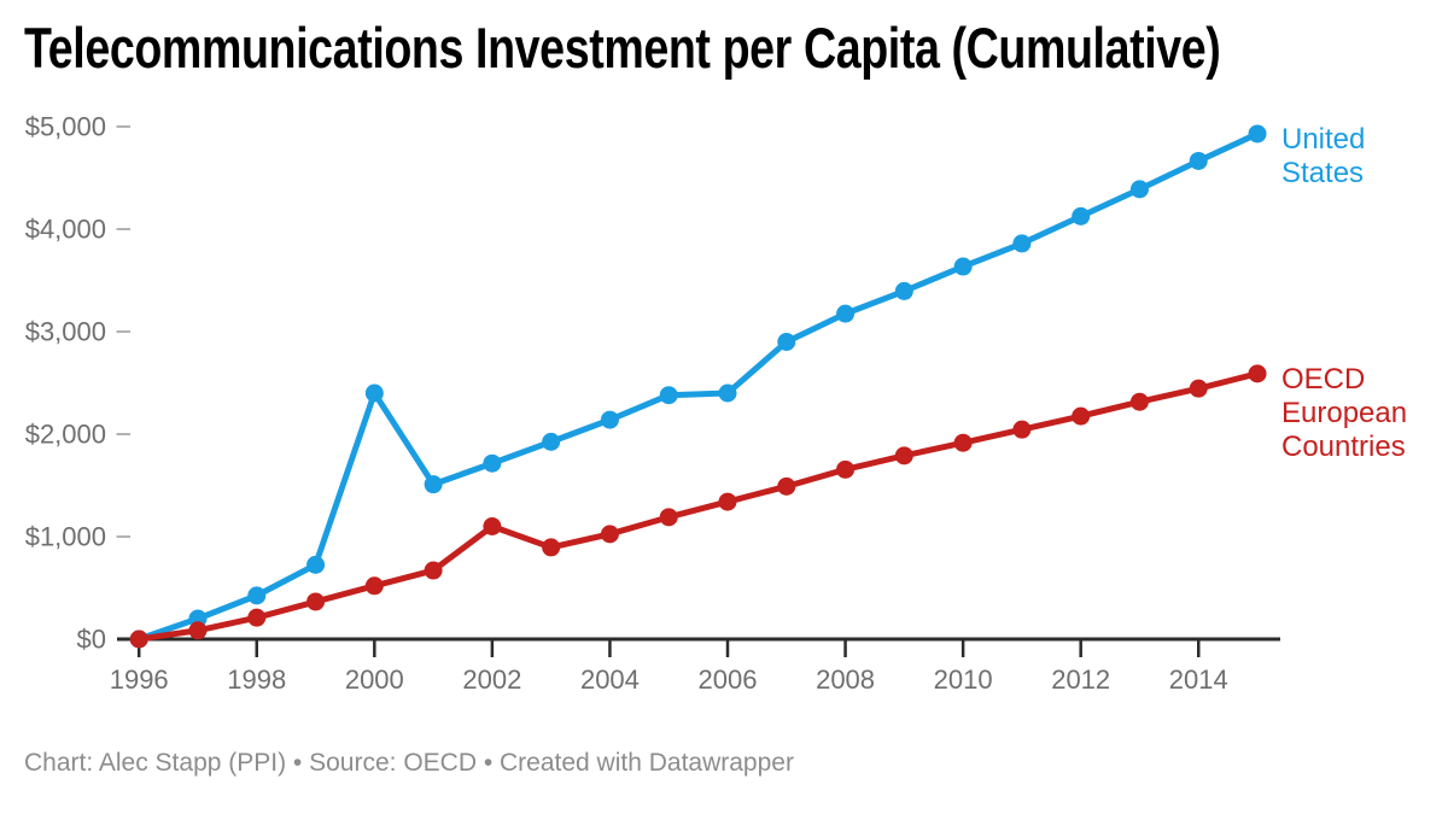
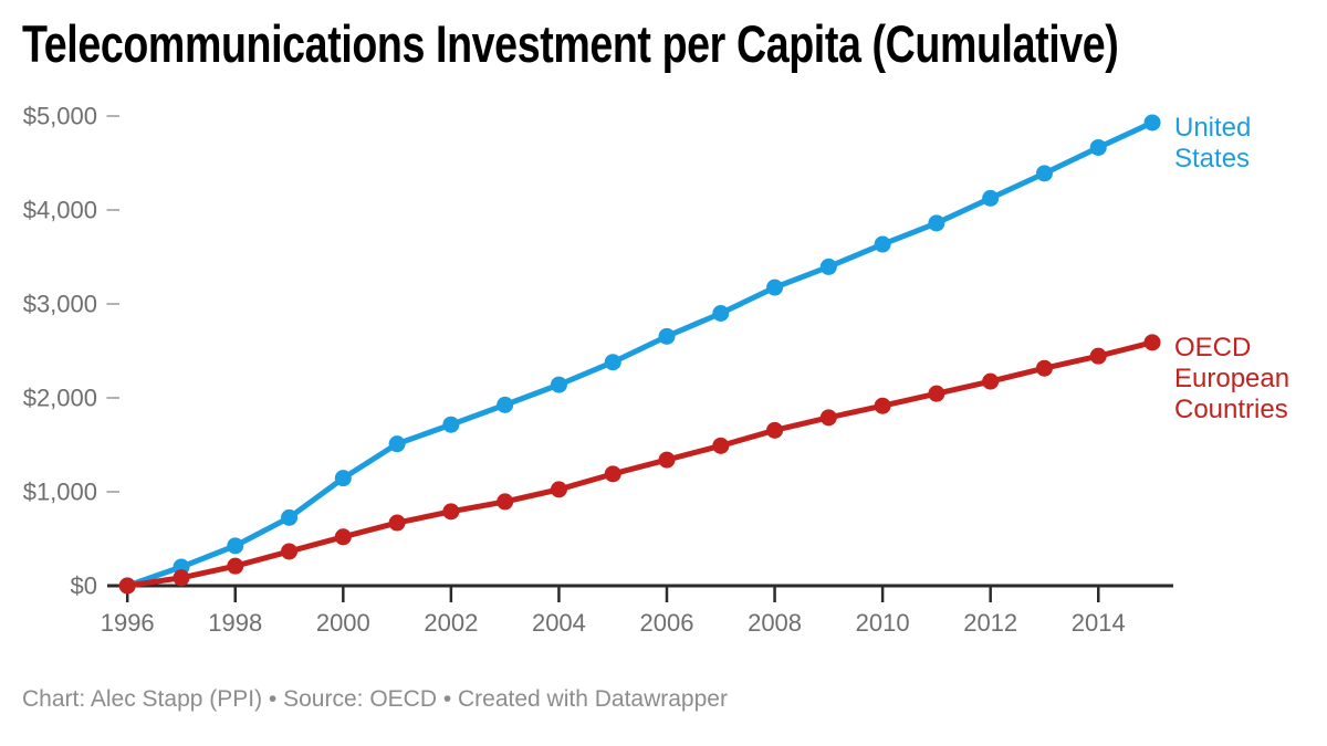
United States/2000: $2400 -> $1100
OECD European Countries/2002: $1100 -> $800
United States/2006: $2400 -> $2700
